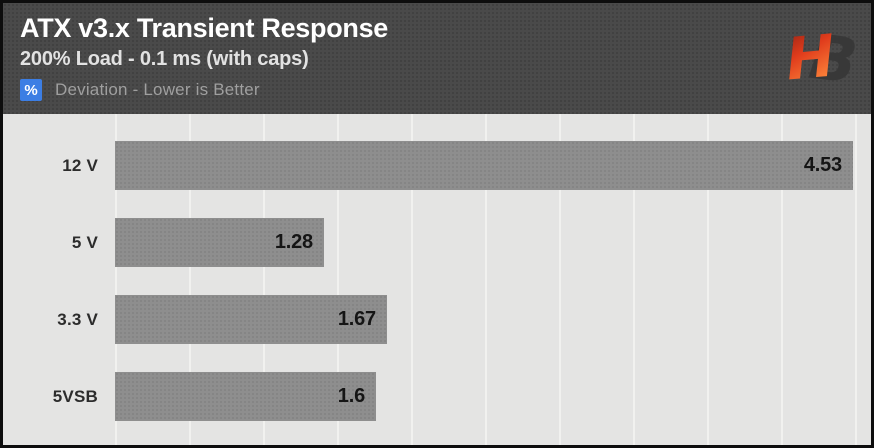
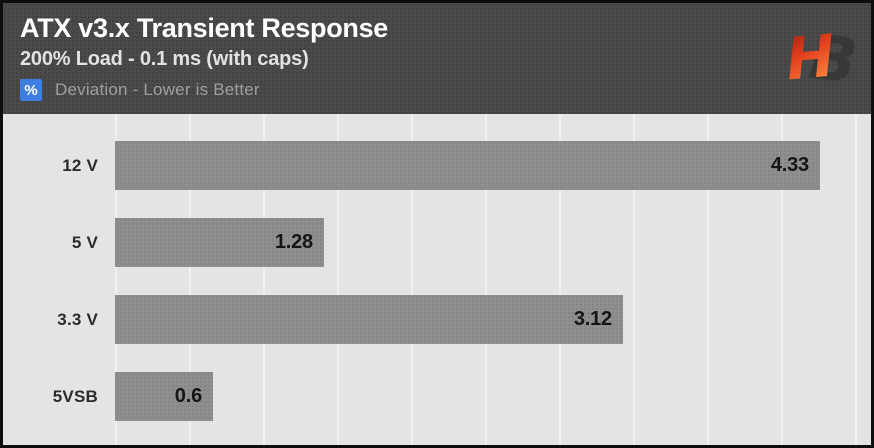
12 V: 4.53 -> 4.33
3.3 V: 1.67 -> 3.12
5VSB: 1.6 -> 0.6
